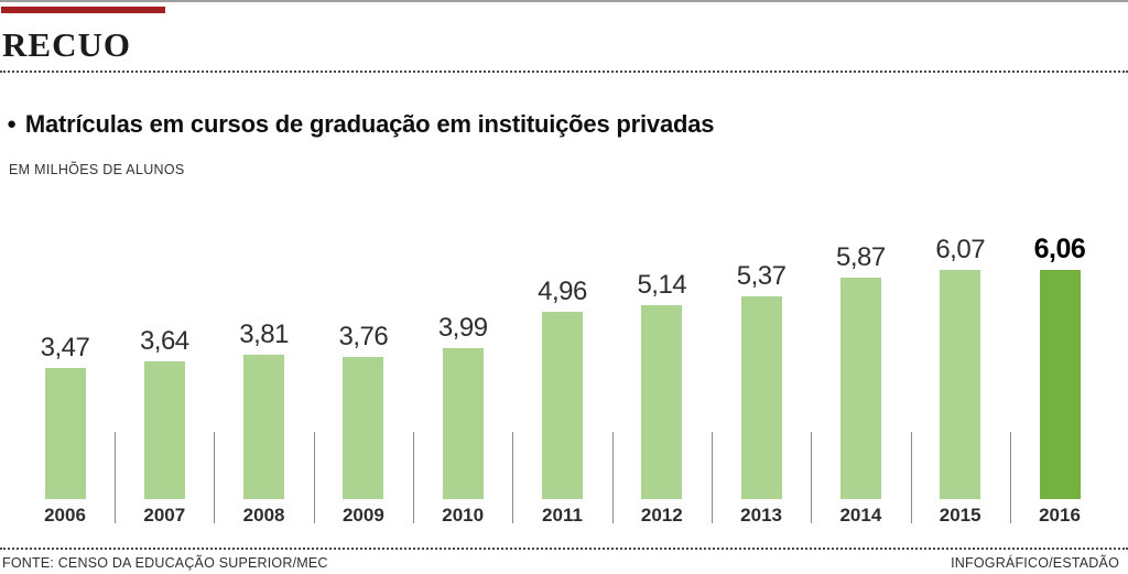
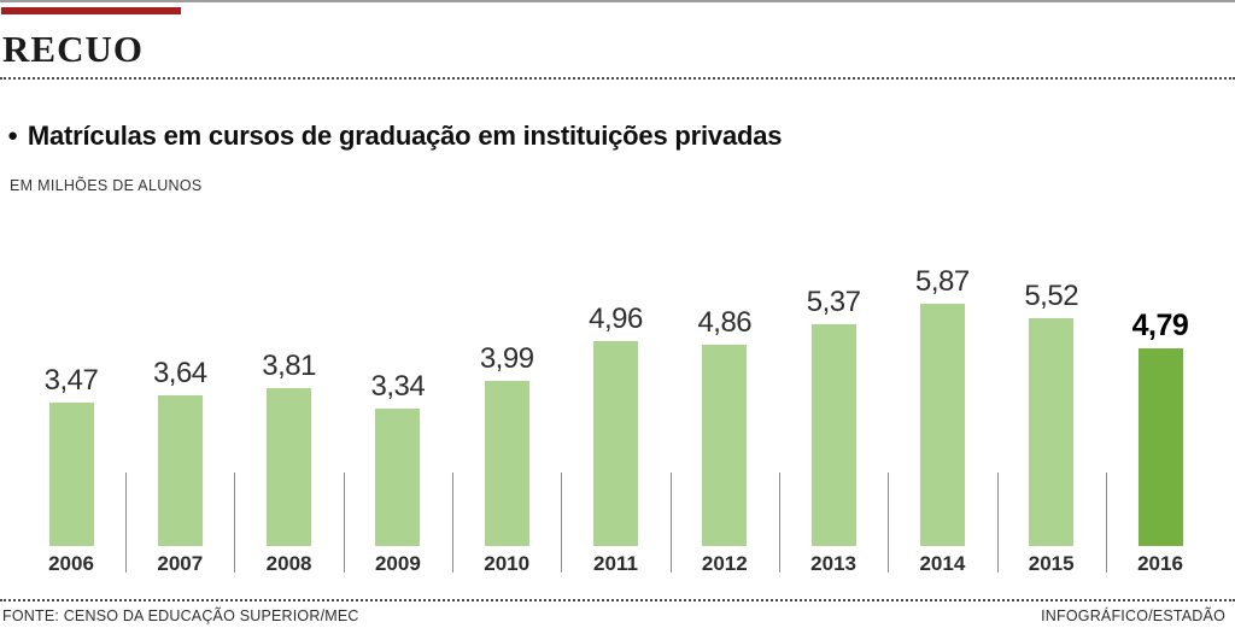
2009: 3,76 -> 3,34
2012: 5,14 -> 4,86
2015: 6,07 -> 5,52
2016: 6,06 -> 4,79
